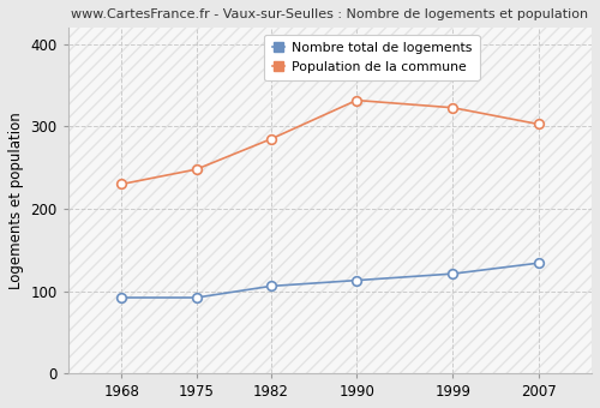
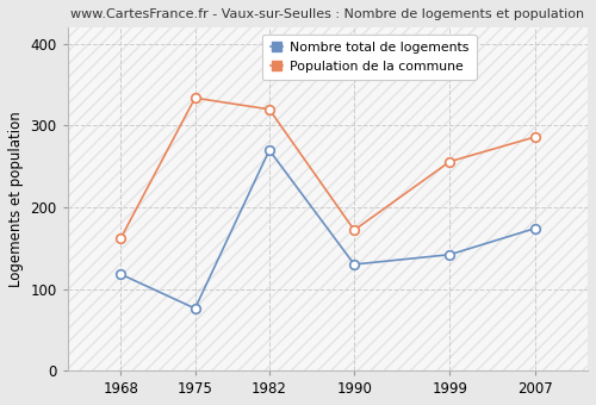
Nombre total de logements/1968: 92 -> 118
Population de la commune/1968: 230 -> 162
Nombre total de logements/1975: 92 -> 76
Population de la commune/1975: 248 -> 334
Nombre total de logements/1982: 106 -> 270
Population de la commune/1982: 285 -> 320
Nombre total de logements/1990: 113 -> 130
Population de la commune/1990: 332 -> 172
Nombre total de logements/1999: 121 -> 142
Population de la commune/1999: 323 -> 256
Nombre total de logements/2007: 134 -> 174
Population de la commune/2007: 303 -> 286
